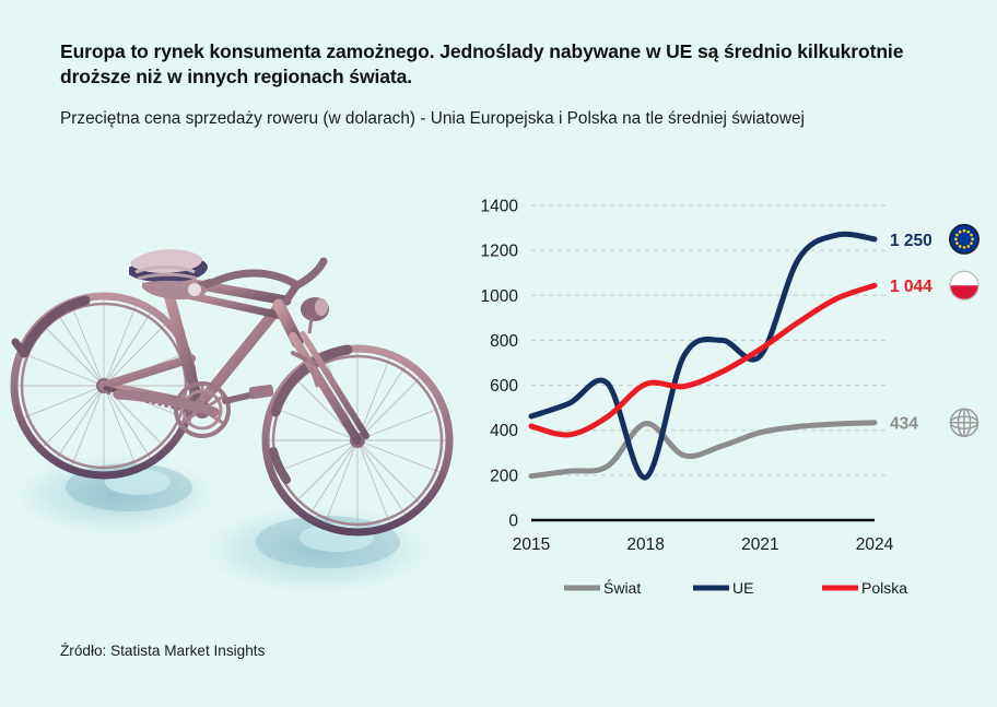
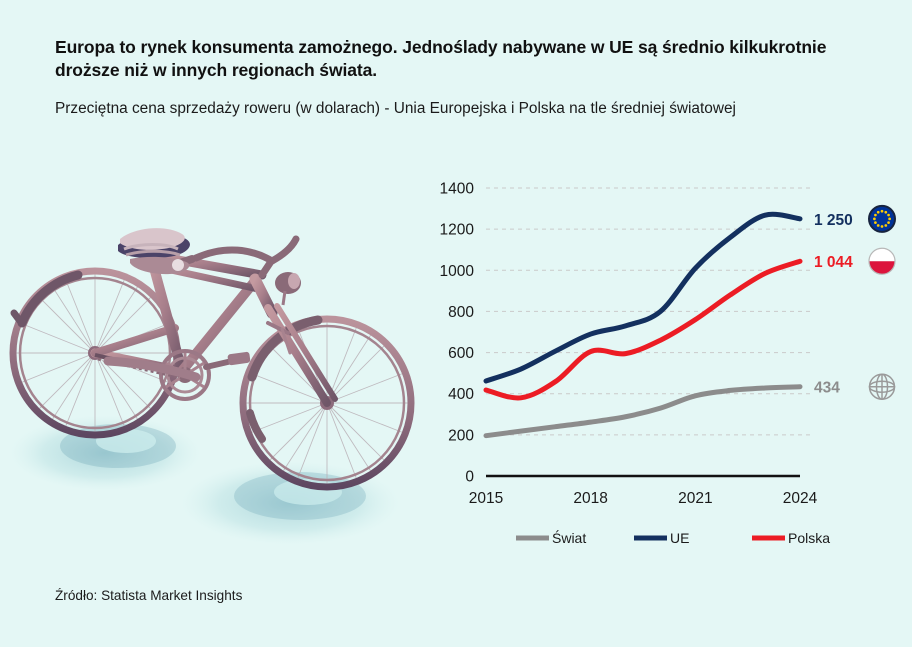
Świat/2018: 430 -> 260
UE/2018: 190 -> 690
UE/2021: 730 -> 1010
